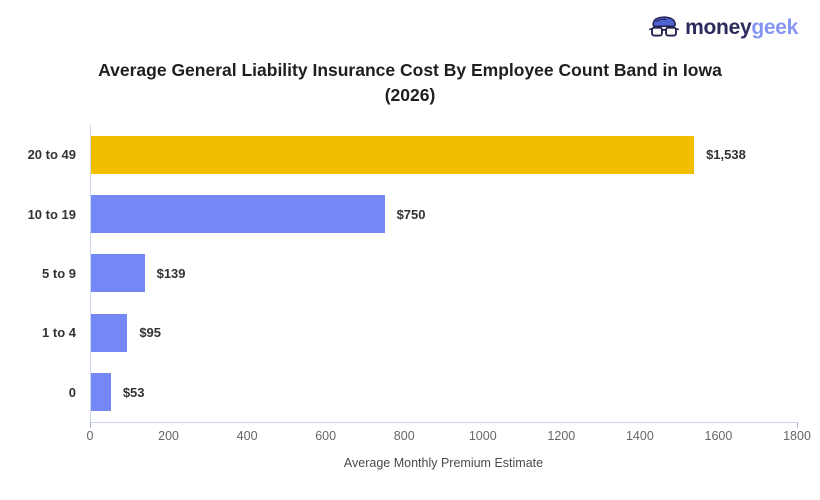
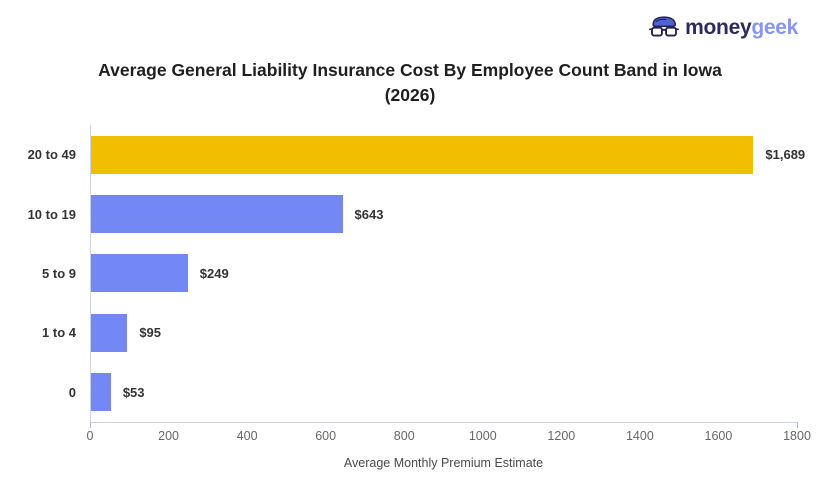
20 to 49: $1,538 -> $1,689
10 to 19: $750 -> $643
5 to 9: $139 -> $249
